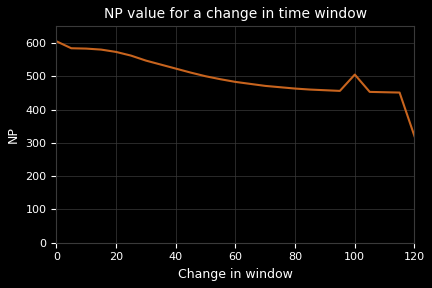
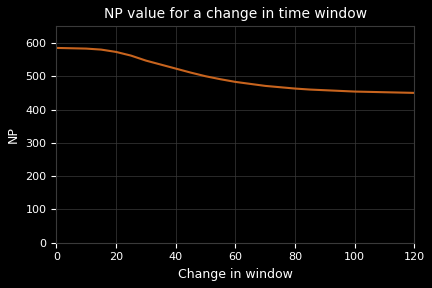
0: 605 -> 585
100: 505 -> 454
120: 320 -> 450
